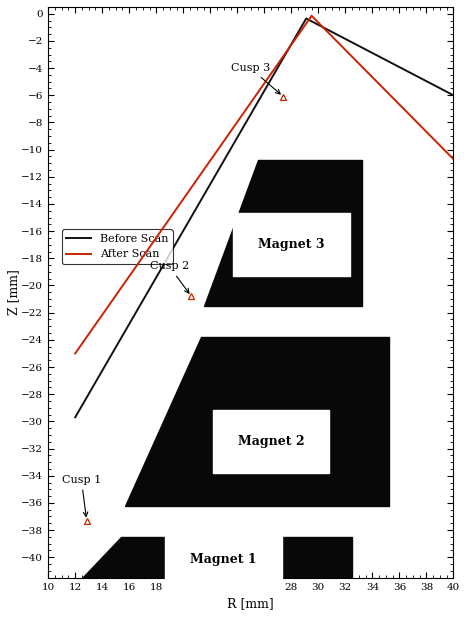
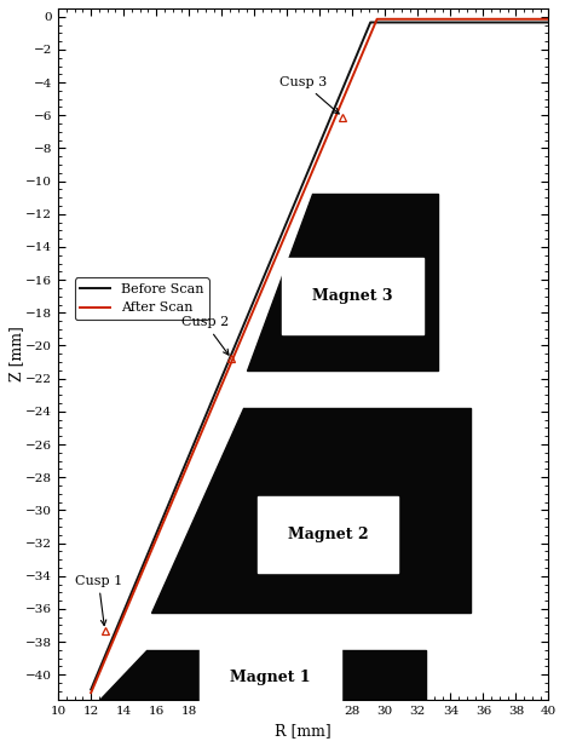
Before Scan/12: -29.7 -> -40.9
After Scan/12: -25.0 -> -41.1
Before Scan/40: -6.0 -> -0.3
After Scan/40: -10.7 -> -0.1
